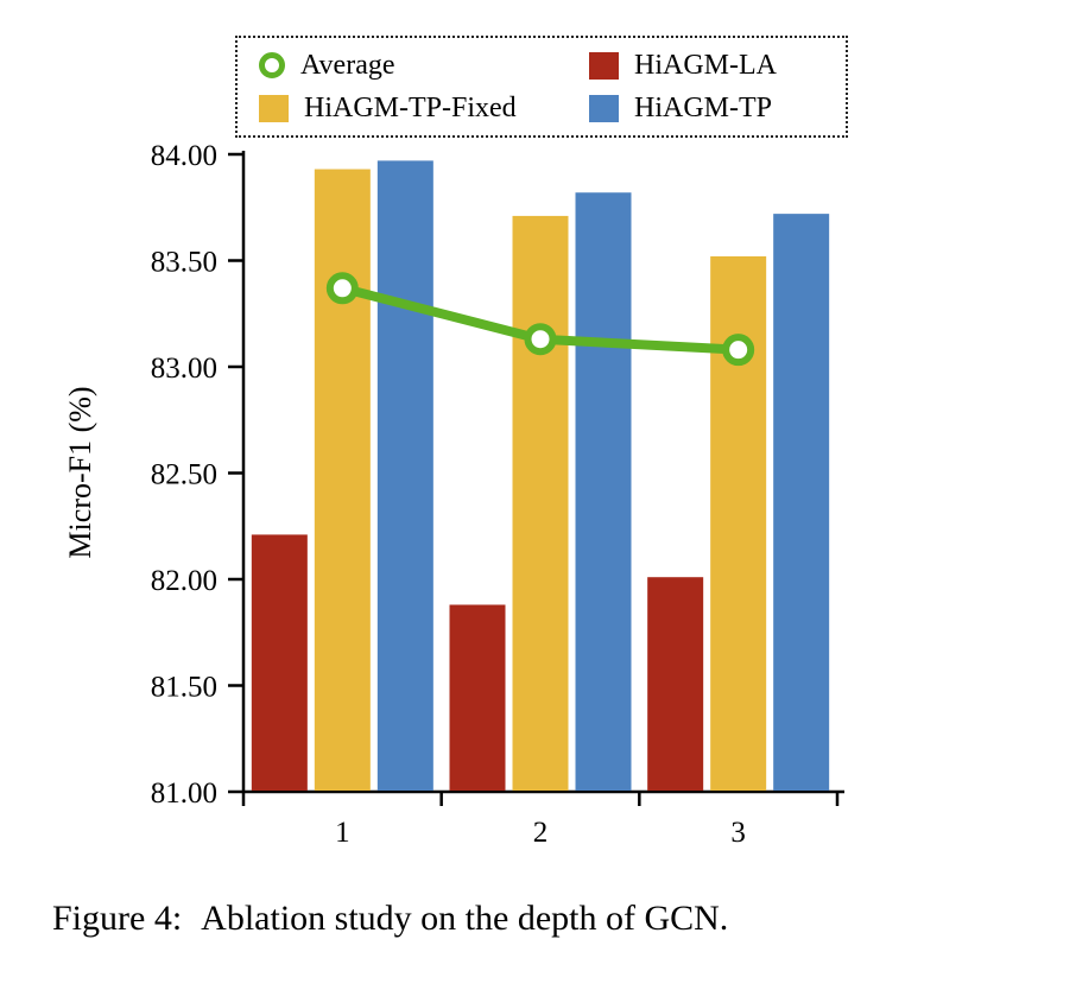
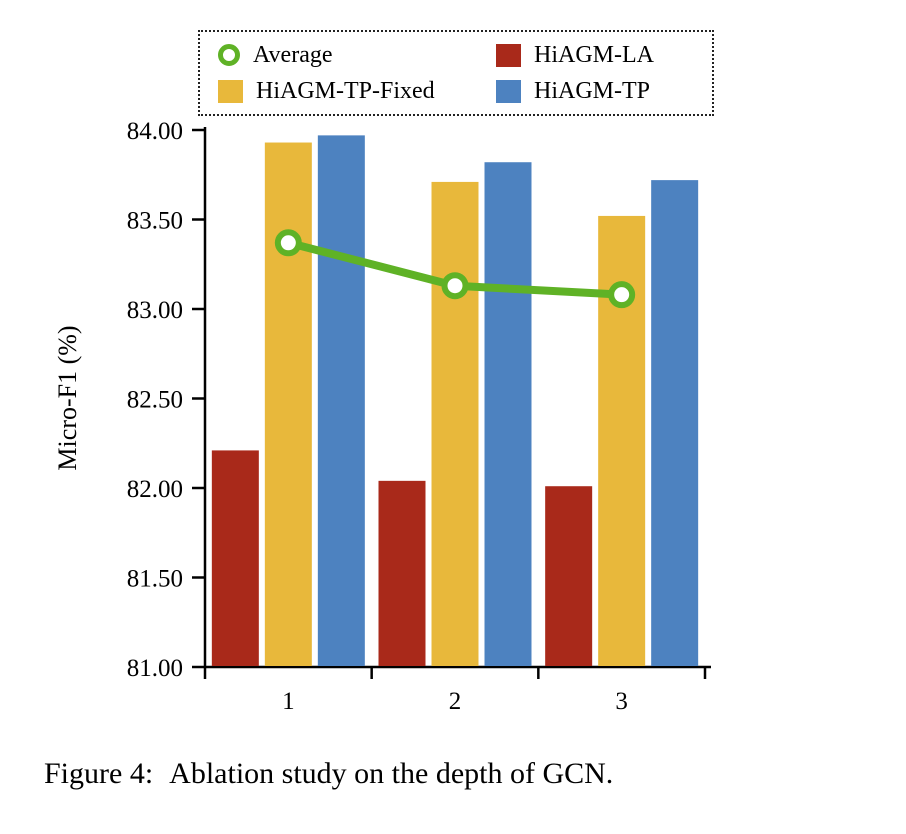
HiAGM-LA/2: 81.88 -> 82.04
